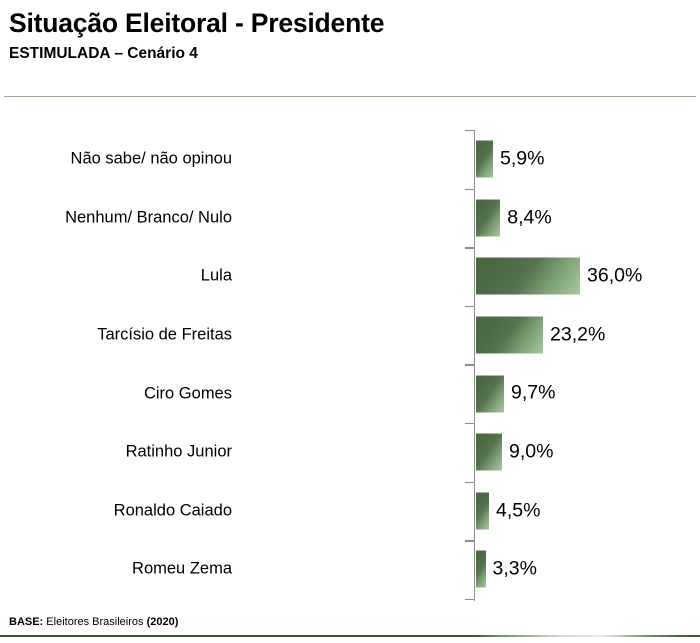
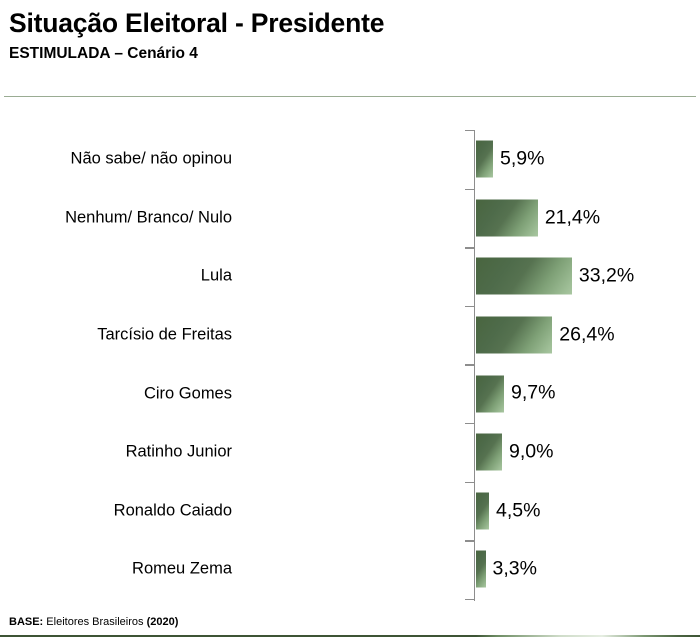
Nenhum/ Branco/ Nulo: 8,4% -> 21,4%
Lula: 36,0% -> 33,2%
Tarcísio de Freitas: 23,2% -> 26,4%
